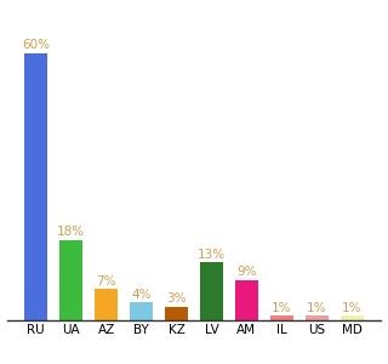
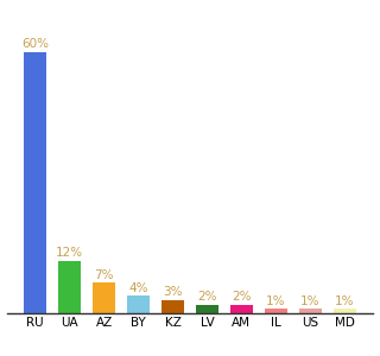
UA: 18% -> 12%
LV: 13% -> 2%
AM: 9% -> 2%
